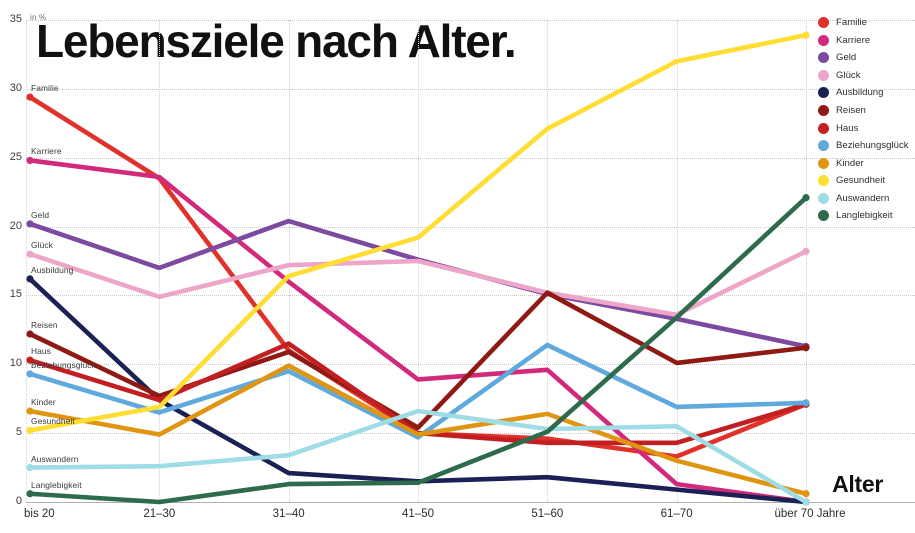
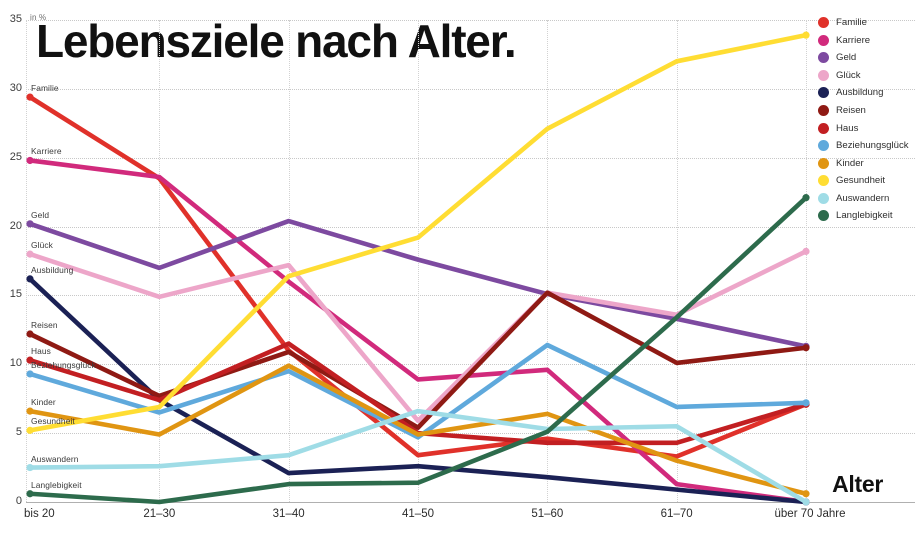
Familie/41–50: 5.0 -> 3.4
Glück/41–50: 17.5 -> 5.9
Ausbildung/41–50: 1.5 -> 2.6
